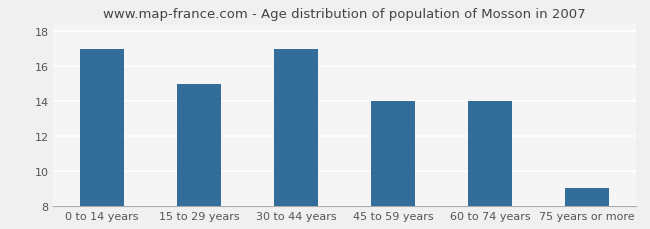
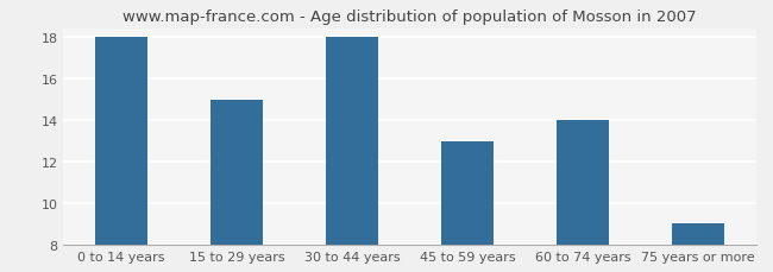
0 to 14 years: 17 -> 18
30 to 44 years: 17 -> 18
45 to 59 years: 14 -> 13
